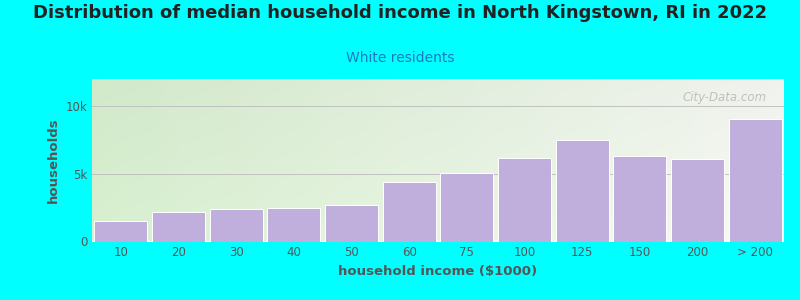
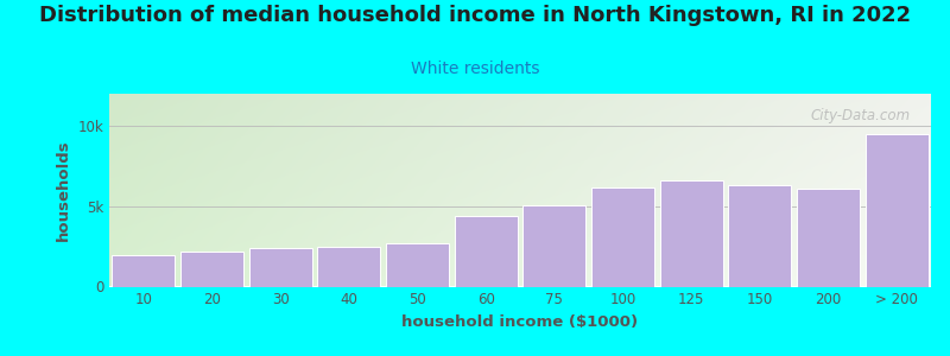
10: 1.5k -> 2.0k
125: 7.5k -> 6.6k
> 200: 9.1k -> 9.5k
